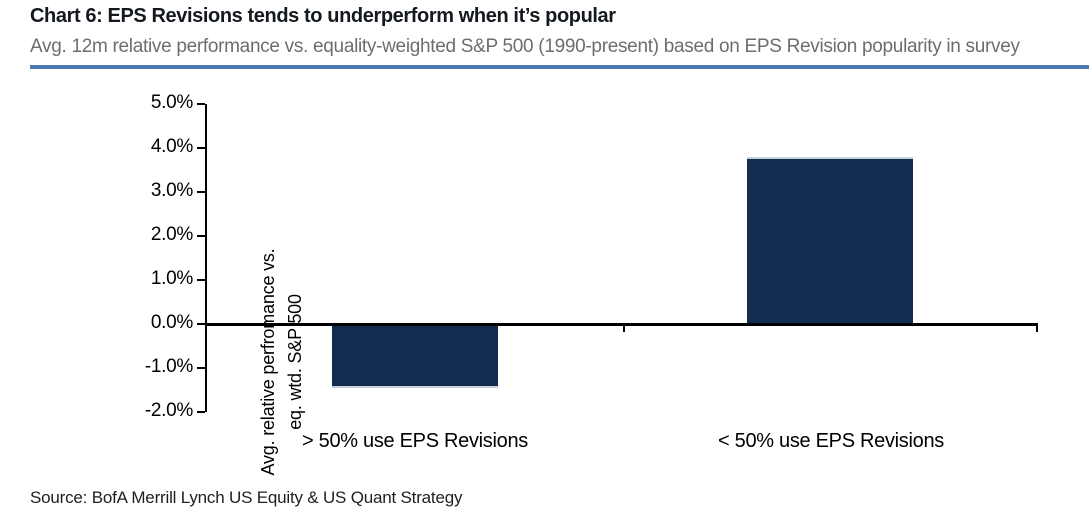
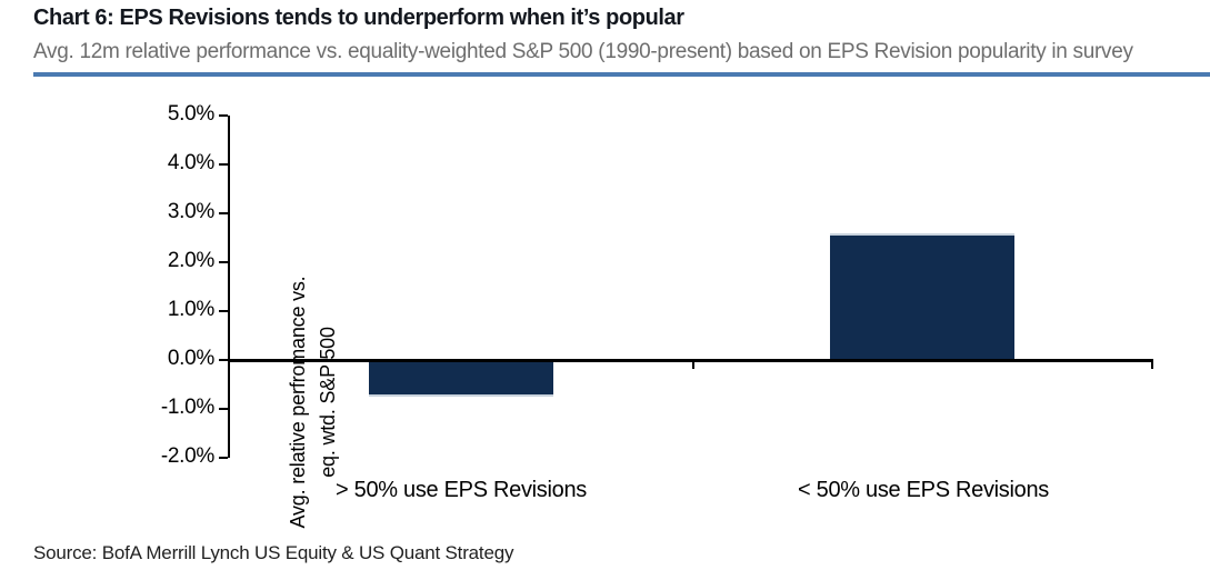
> 50% use EPS Revisions: -1.4% -> -0.7%
< 50% use EPS Revisions: 3.8% -> 2.6%
